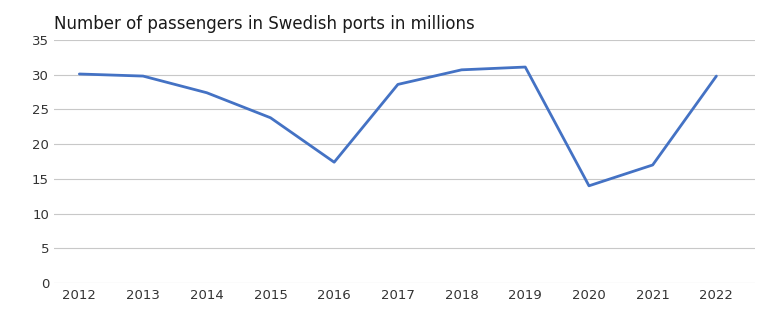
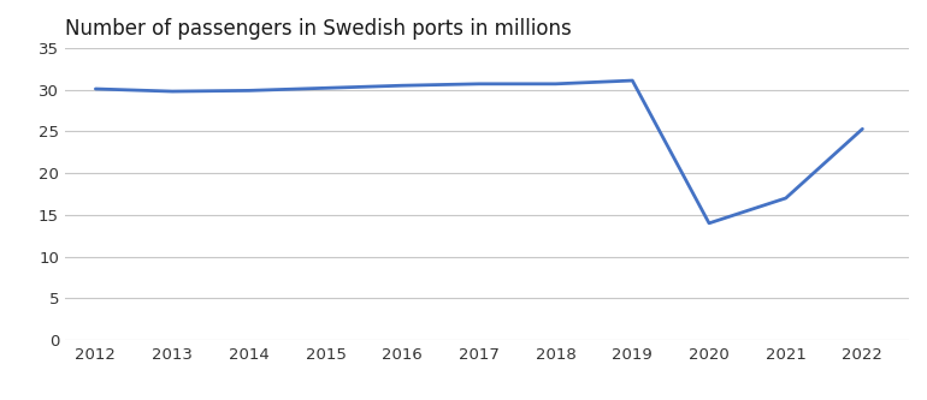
2014: 27.4 -> 29.9
2015: 23.8 -> 30.2
2016: 17.4 -> 30.5
2017: 28.6 -> 30.7
2022: 29.8 -> 25.3
